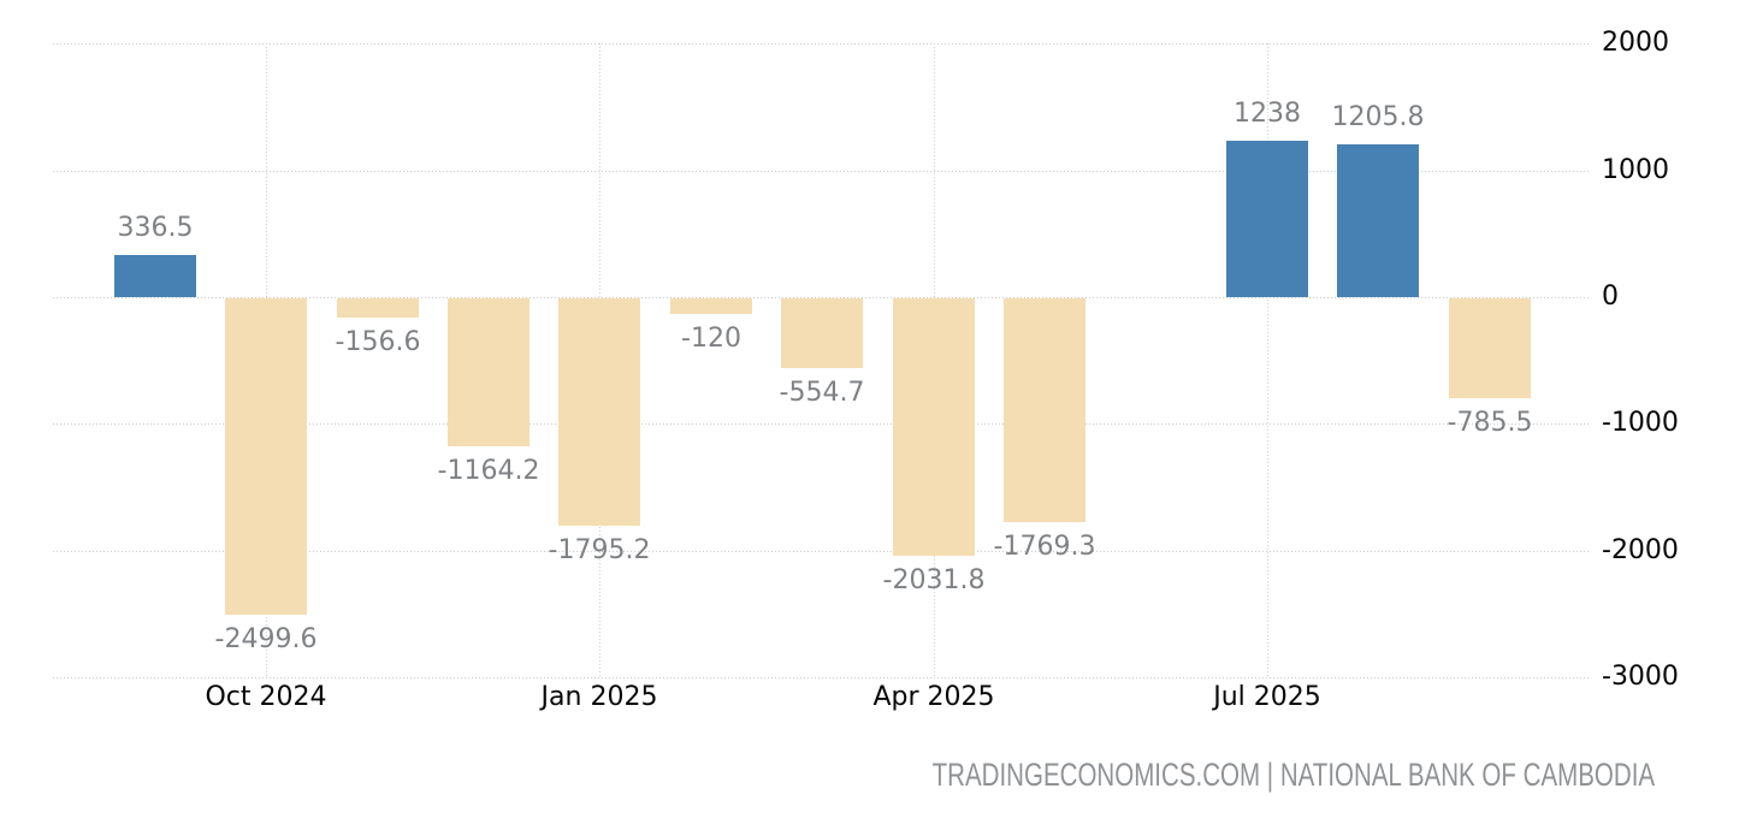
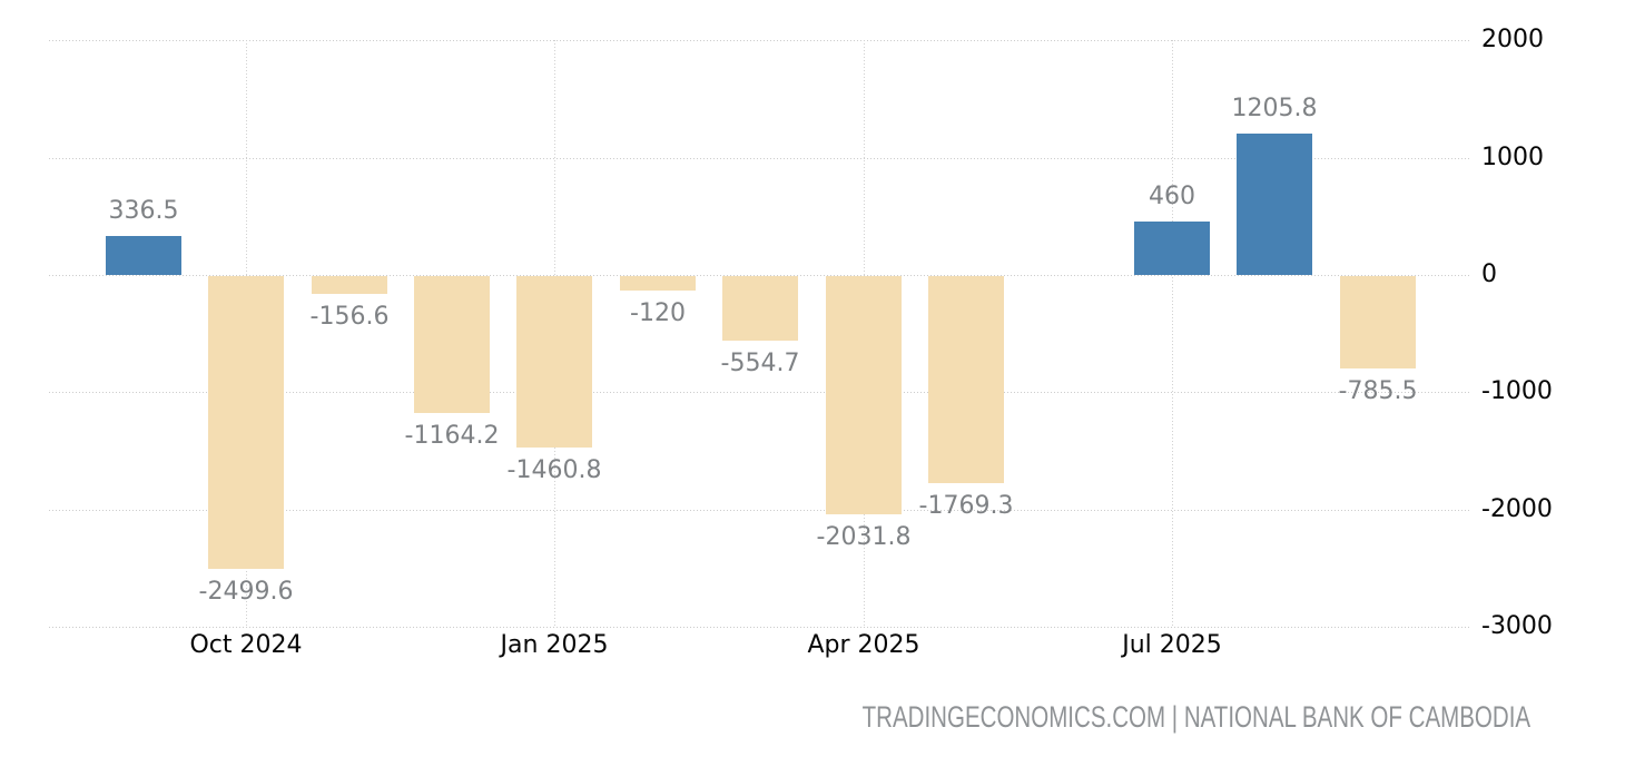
Jan 2025: -1795.2 -> -1460.8
Jul 2025: 1238 -> 460
